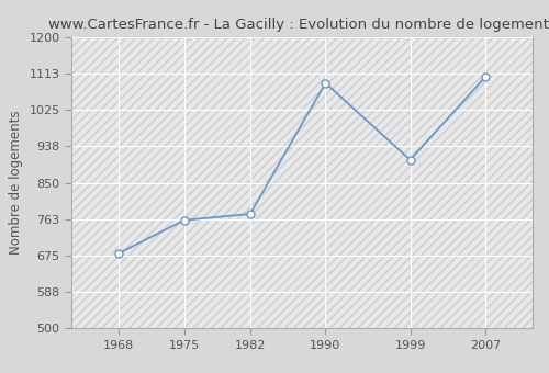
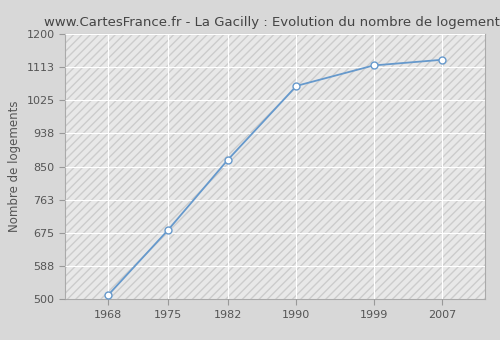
1968: 680 -> 510
1975: 760 -> 682
1982: 775 -> 868
1990: 1090 -> 1063
1999: 905 -> 1117
2007: 1105 -> 1132
